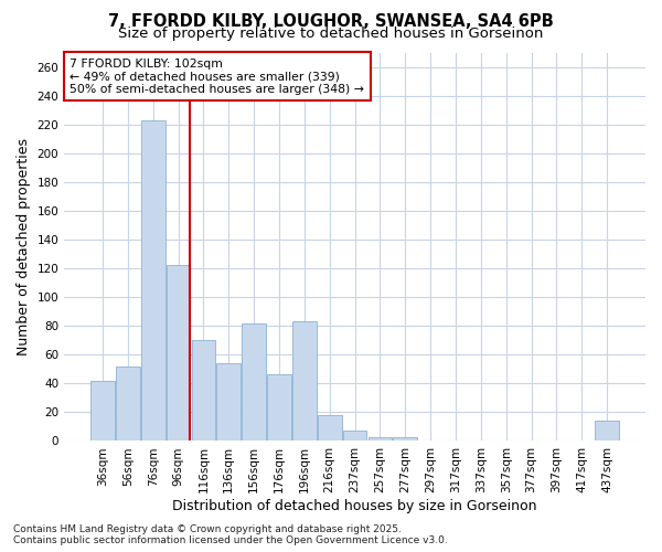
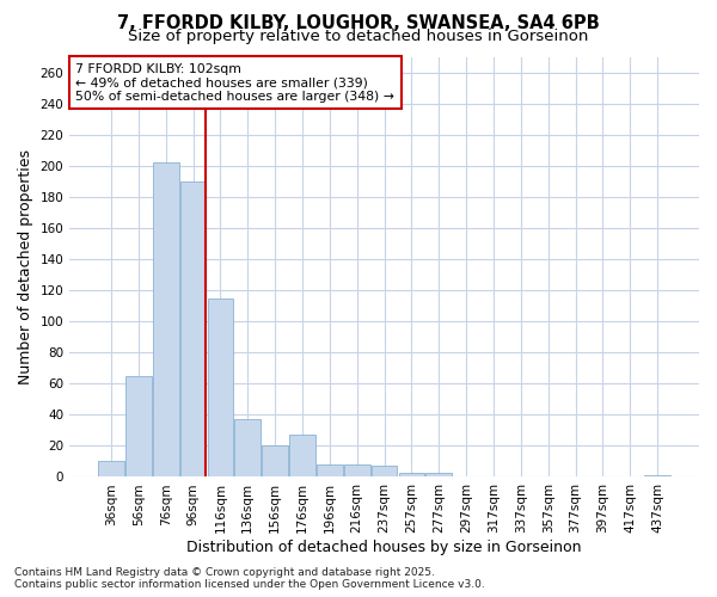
36sqm: 42 -> 10
56sqm: 52 -> 65
76sqm: 223 -> 202
96sqm: 122 -> 190
116sqm: 70 -> 115
136sqm: 54 -> 37
156sqm: 82 -> 20
176sqm: 46 -> 27
196sqm: 83 -> 8
216sqm: 18 -> 8
437sqm: 14 -> 1
